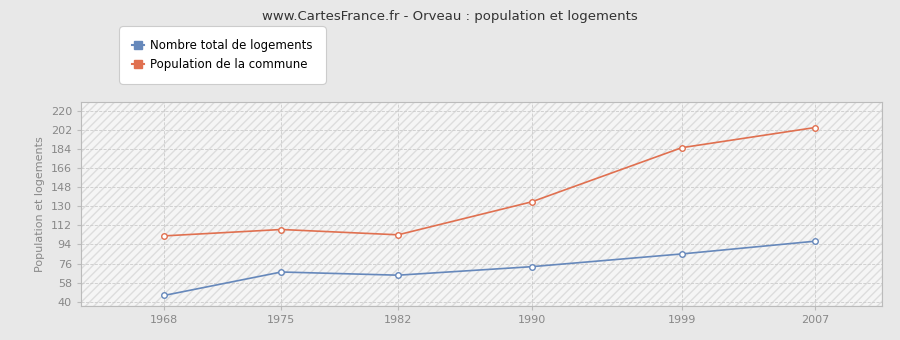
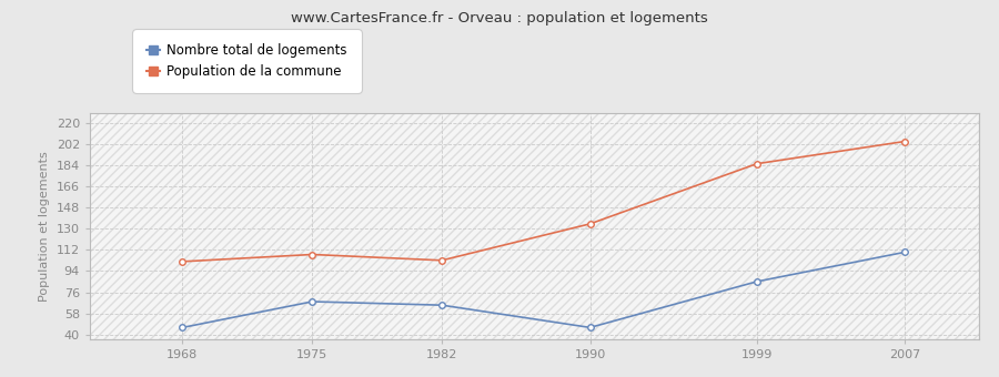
Nombre total de logements/1990: 73 -> 46
Nombre total de logements/2007: 97 -> 110
